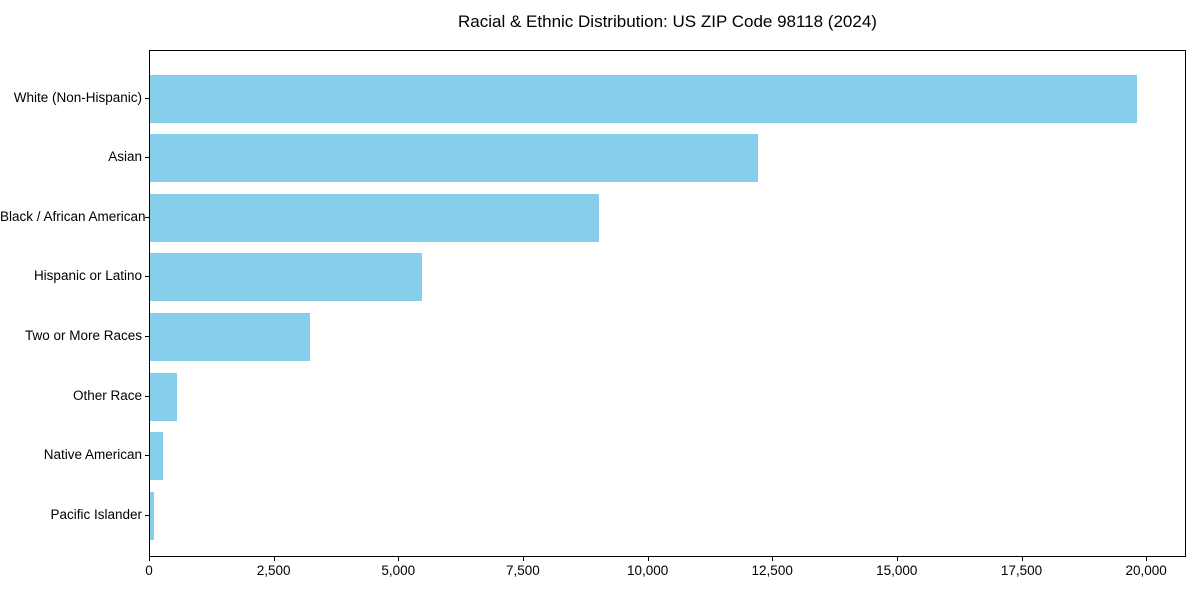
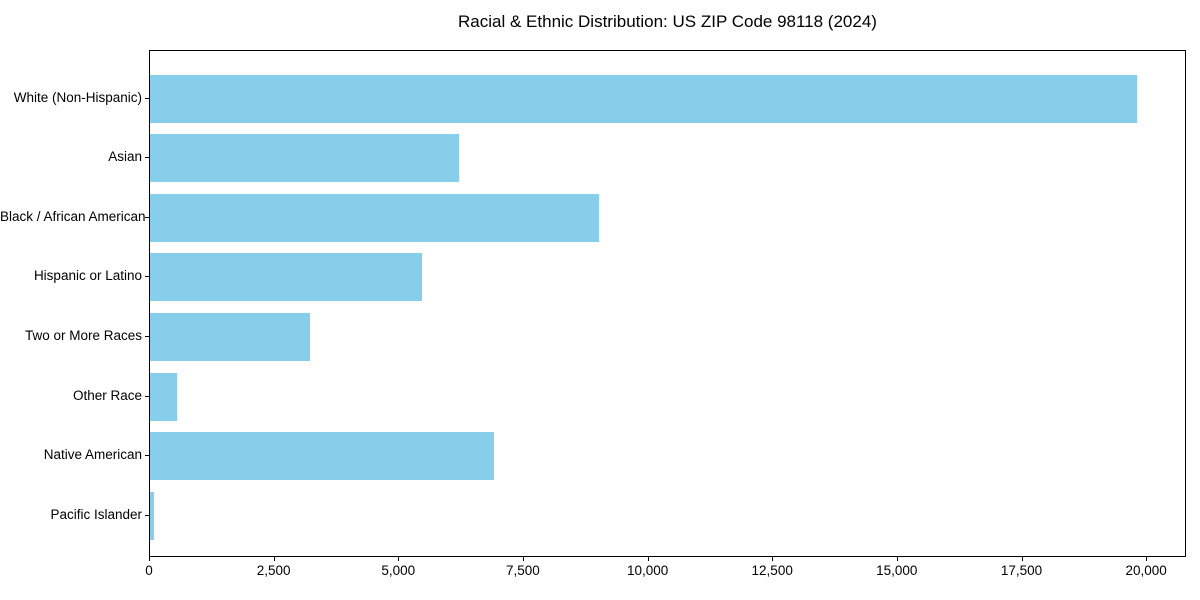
Asian: 12200 -> 6200
Native American: 200 -> 6900
